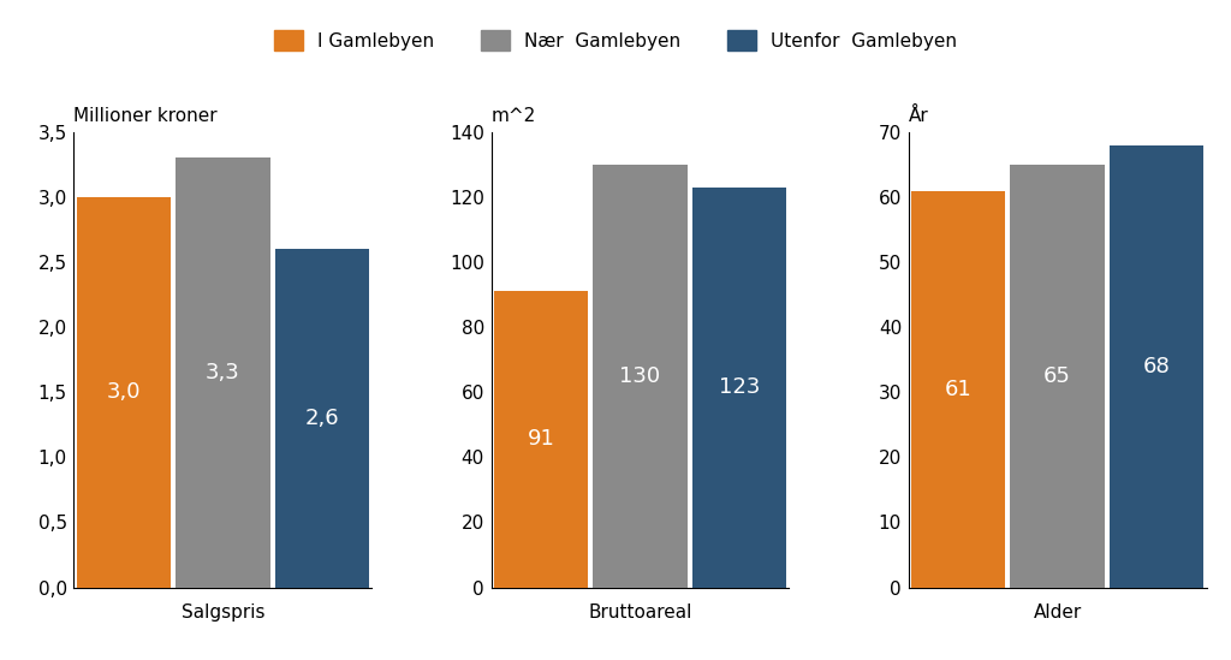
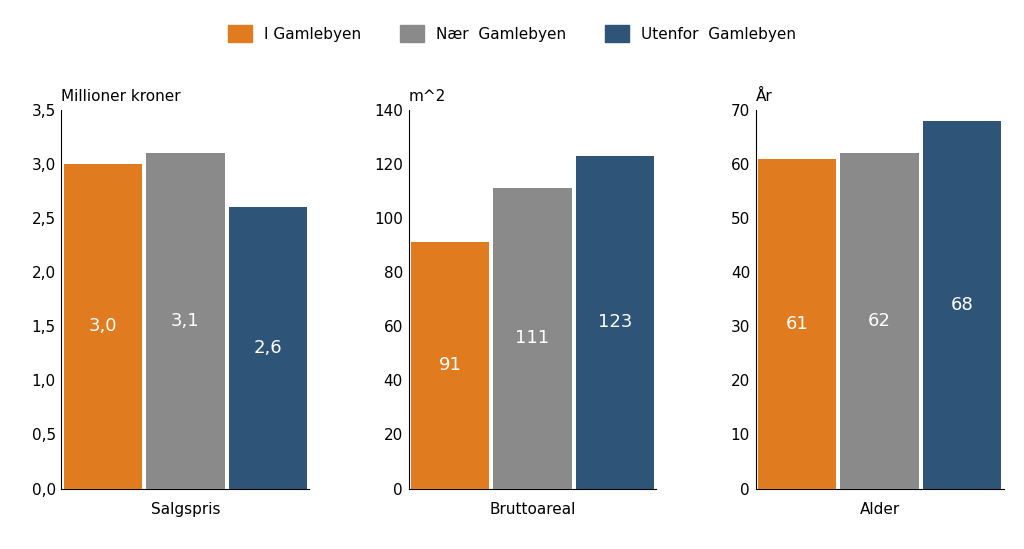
Millioner kroner/Salgspris: 3,3 -> 3,1
m^2/Bruttoareal: 130 -> 111
År/Alder: 65 -> 62
